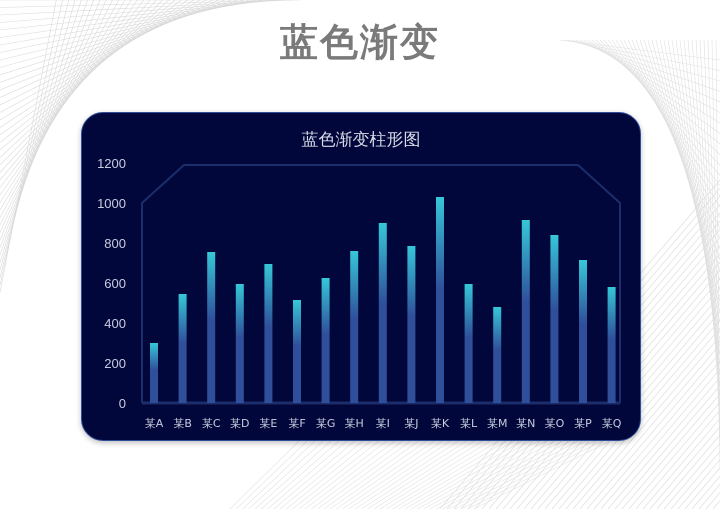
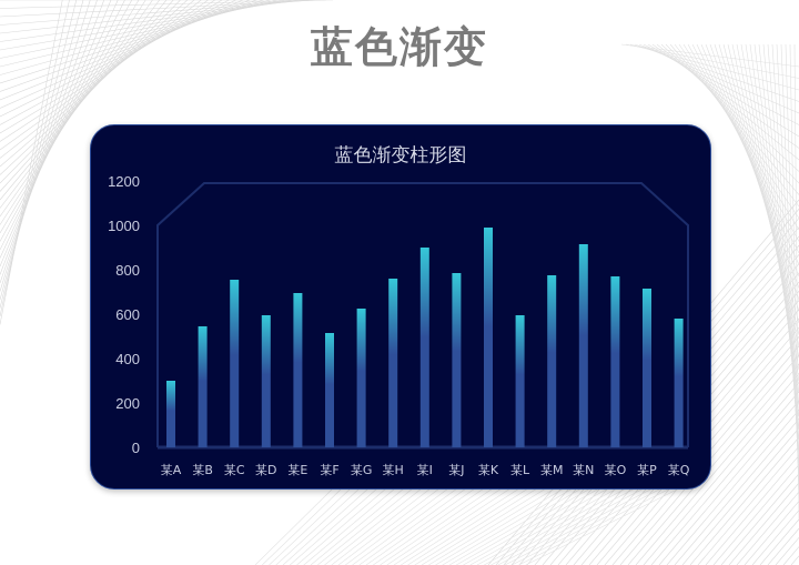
某K: 1030 -> 990
某M: 480 -> 780
某O: 840 -> 770
